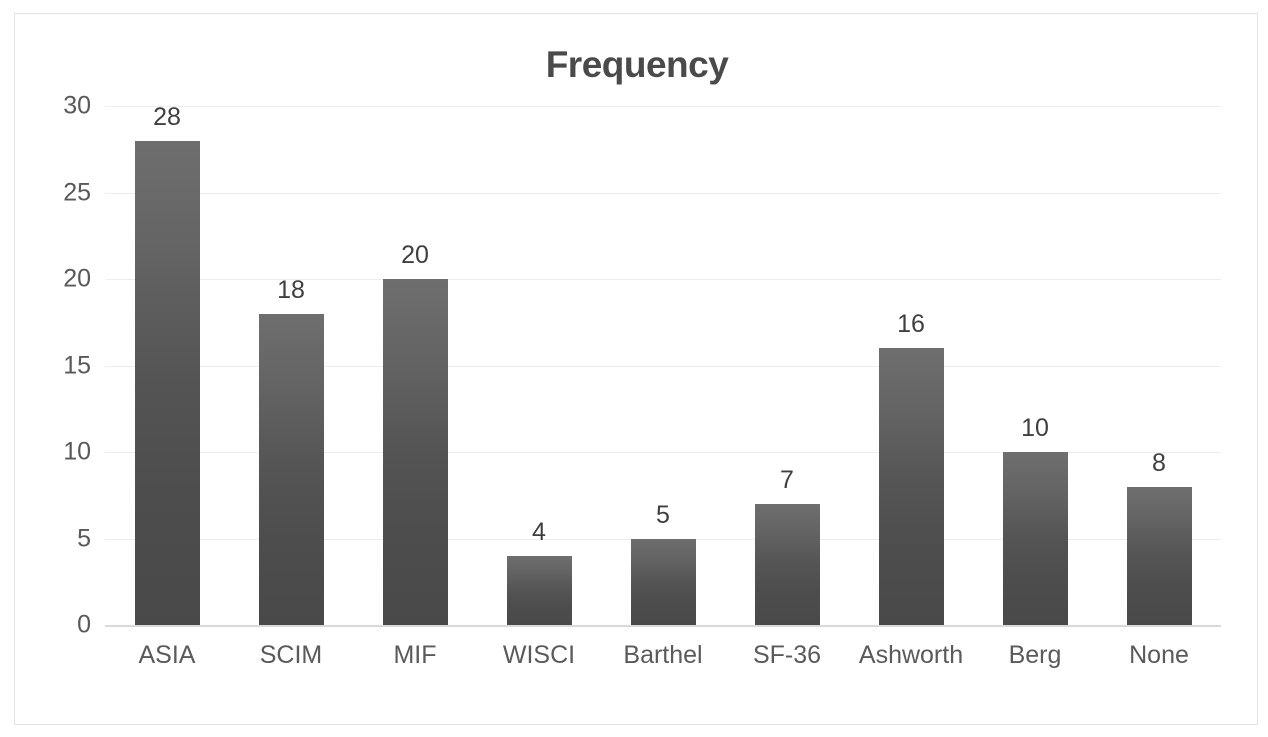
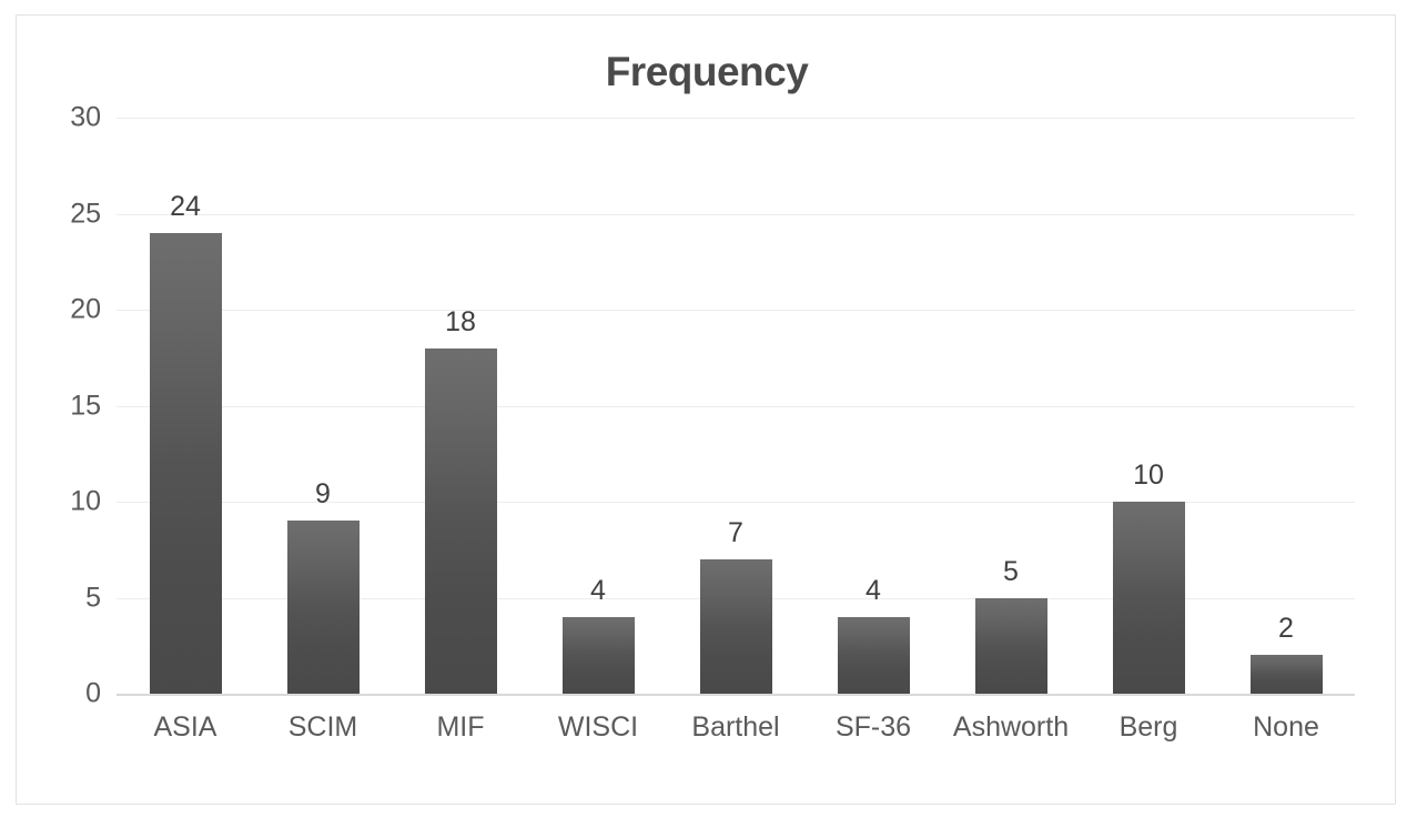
ASIA: 28 -> 24
SCIM: 18 -> 9
MIF: 20 -> 18
Barthel: 5 -> 7
SF-36: 7 -> 4
Ashworth: 16 -> 5
None: 8 -> 2
